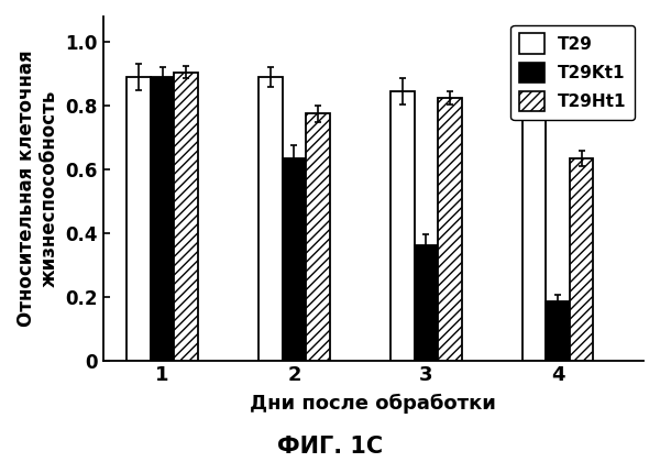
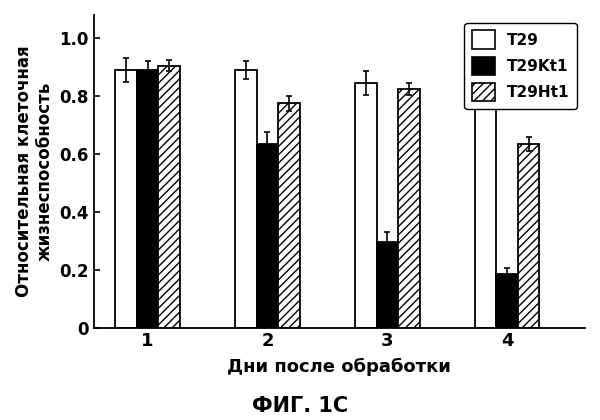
T29Kt1/3: 0.360 -> 0.295
